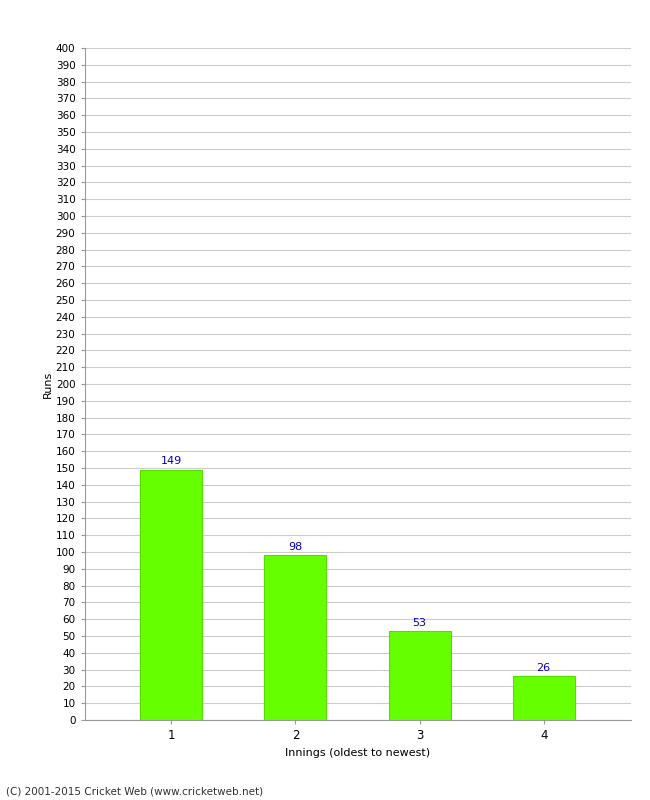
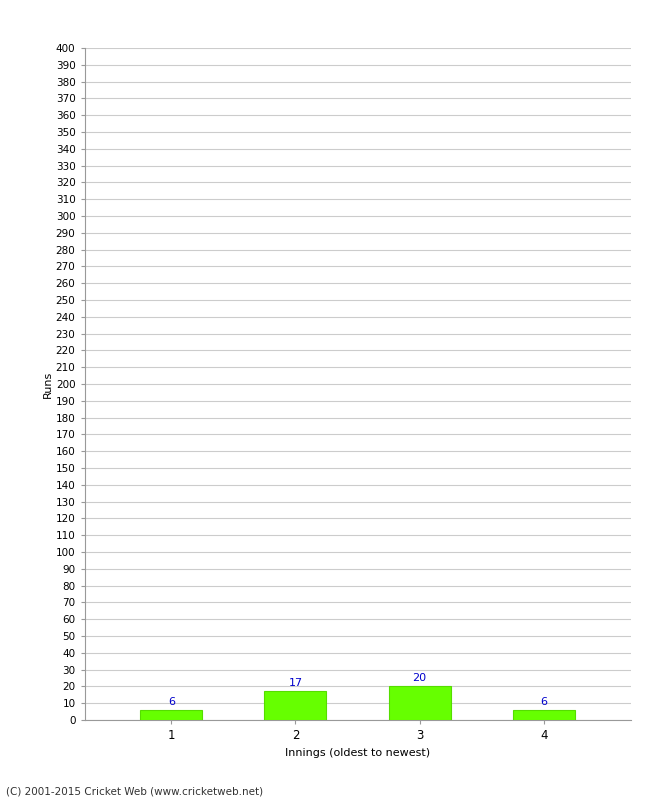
1: 149 -> 6
2: 98 -> 17
3: 53 -> 20
4: 26 -> 6
